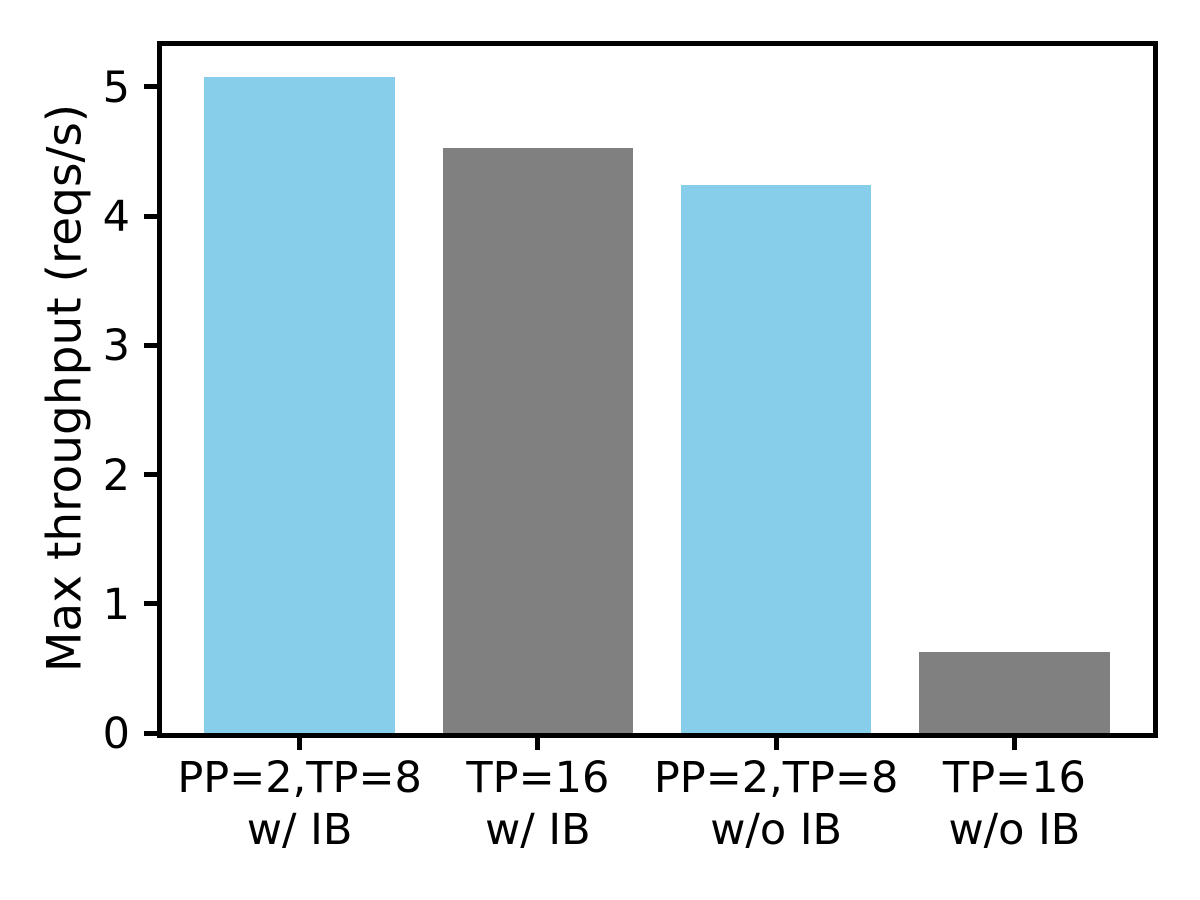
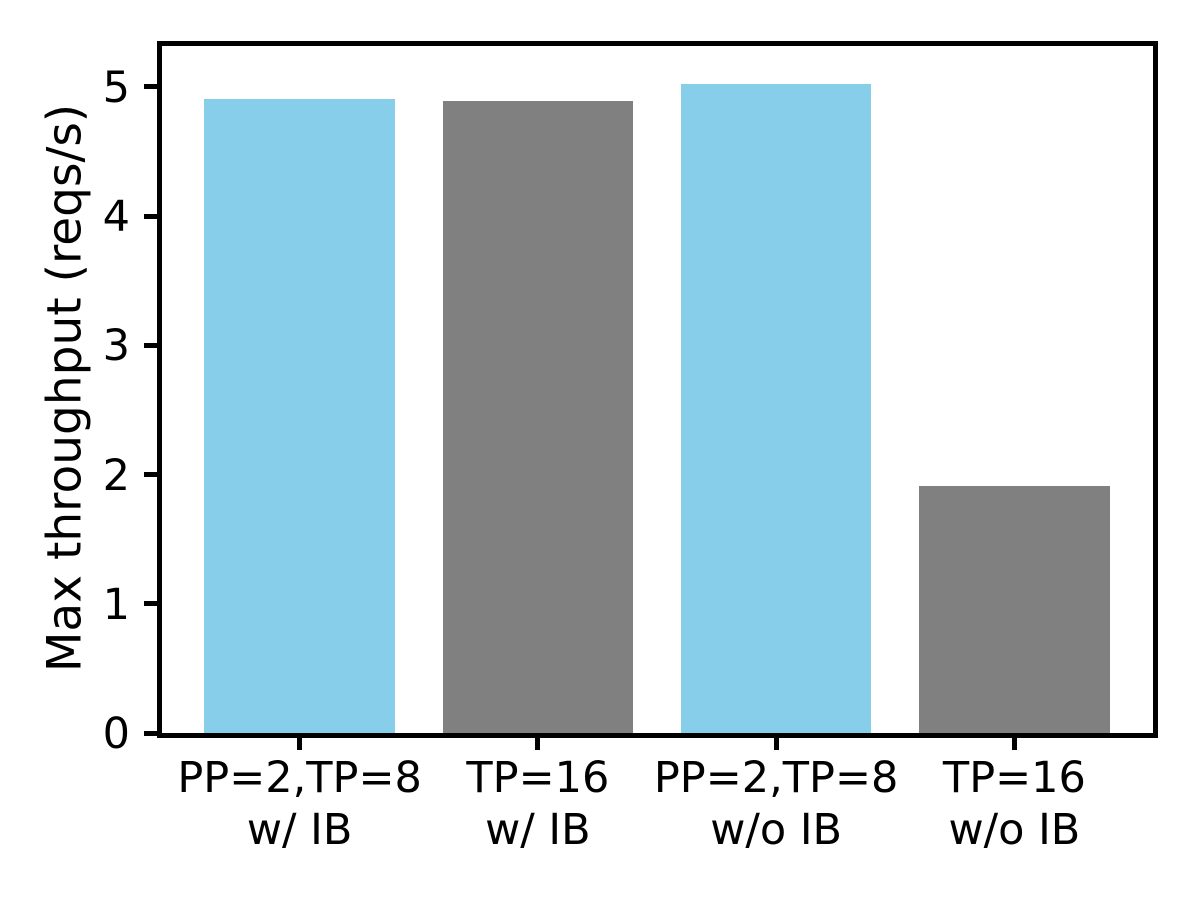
PP=2,TP=8 w/ IB: 5.08 -> 4.91
TP=16 w/ IB: 4.53 -> 4.89
PP=2,TP=8 w/o IB: 4.24 -> 5.02
TP=16 w/o IB: 0.63 -> 1.91
